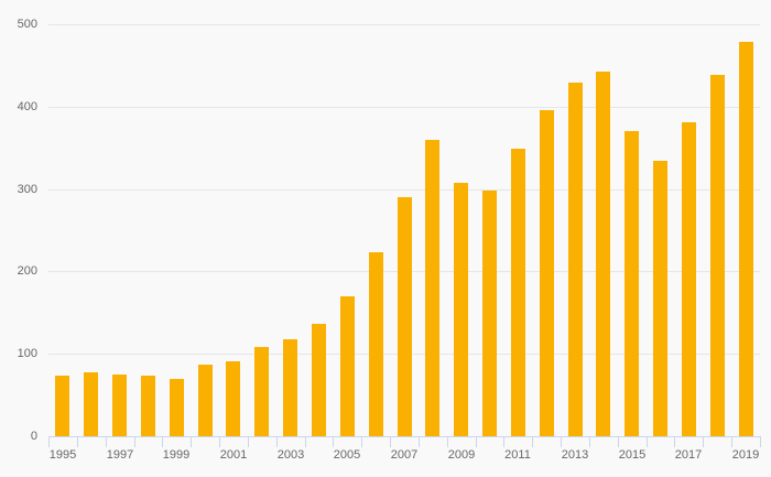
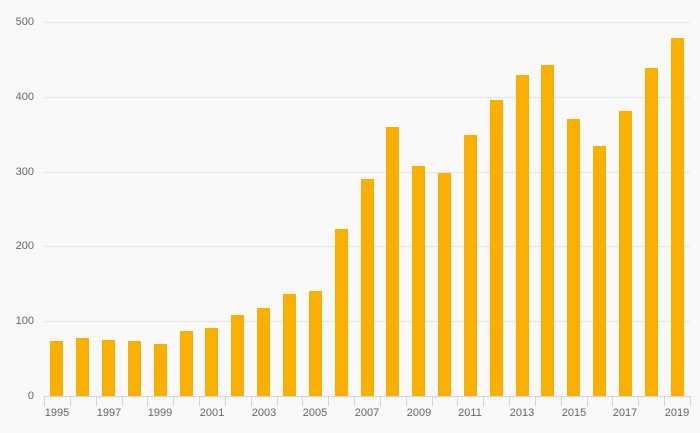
2005: 170 -> 140
